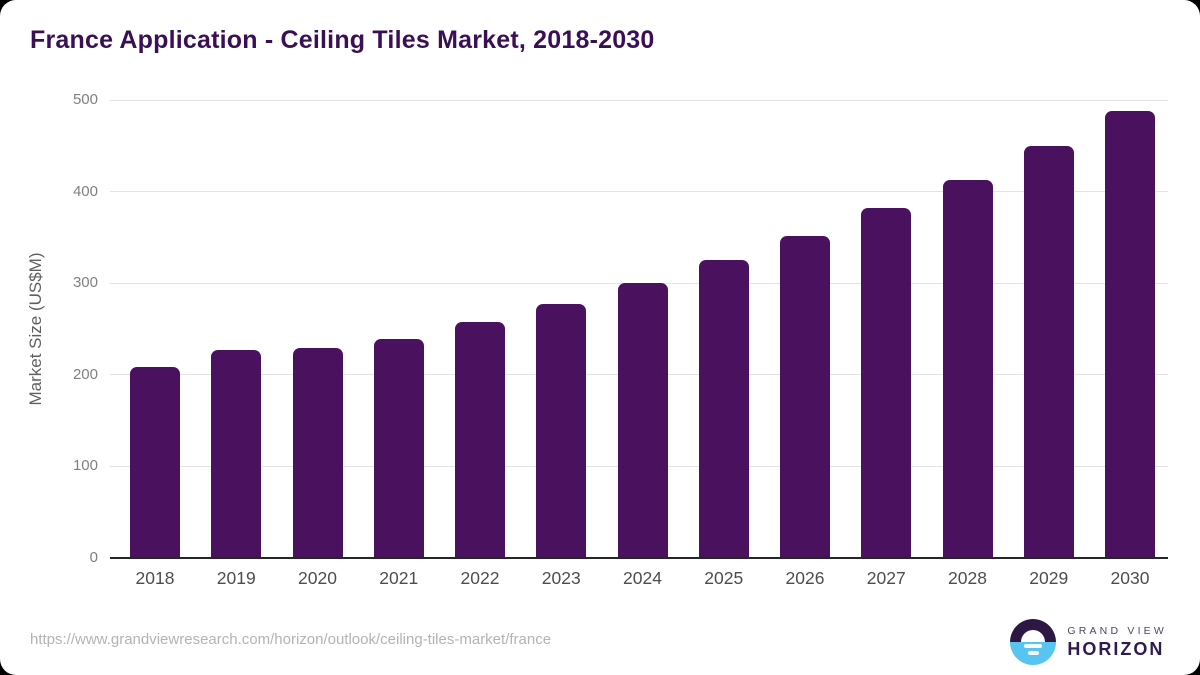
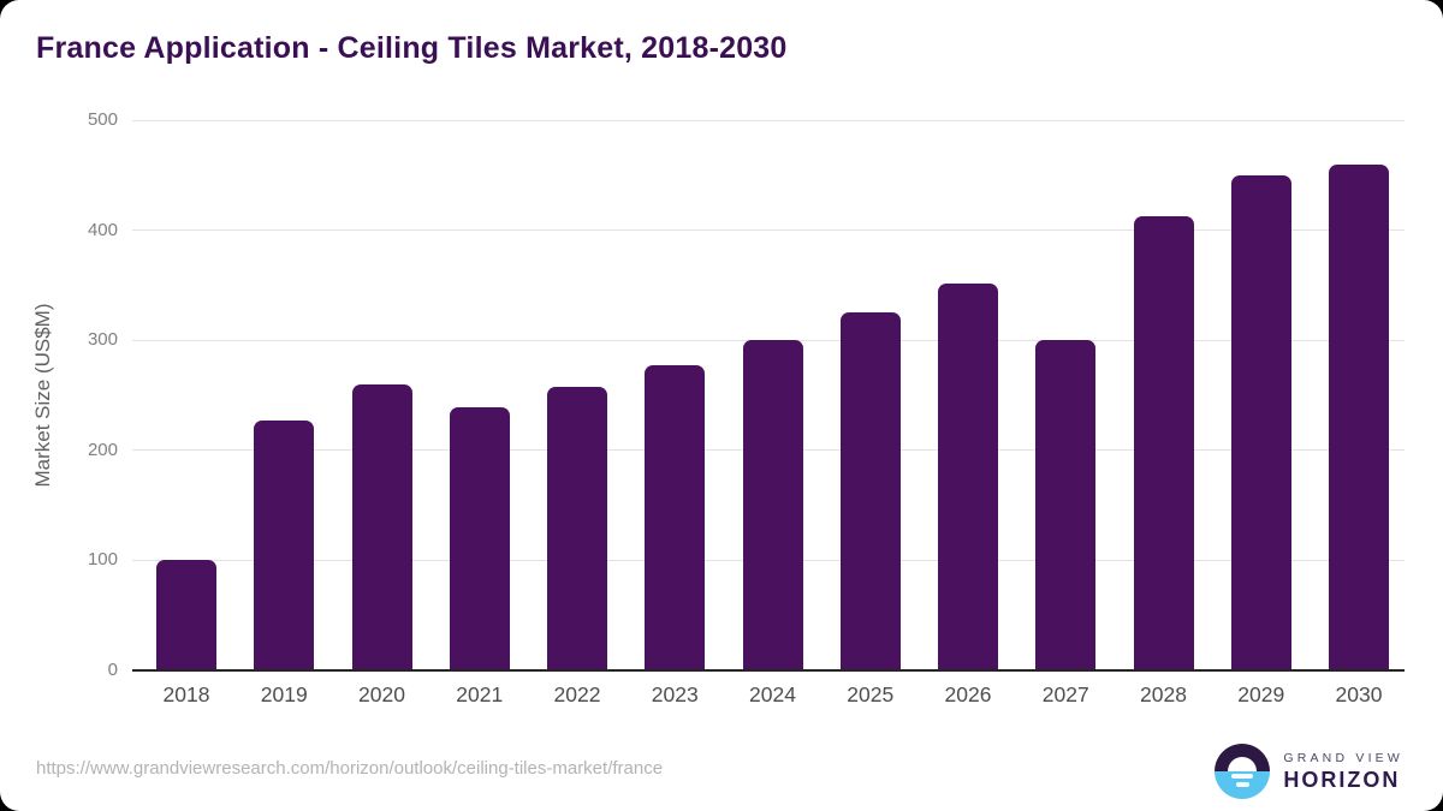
2018: 210 -> 100
2020: 230 -> 260
2027: 380 -> 300
2030: 490 -> 460
